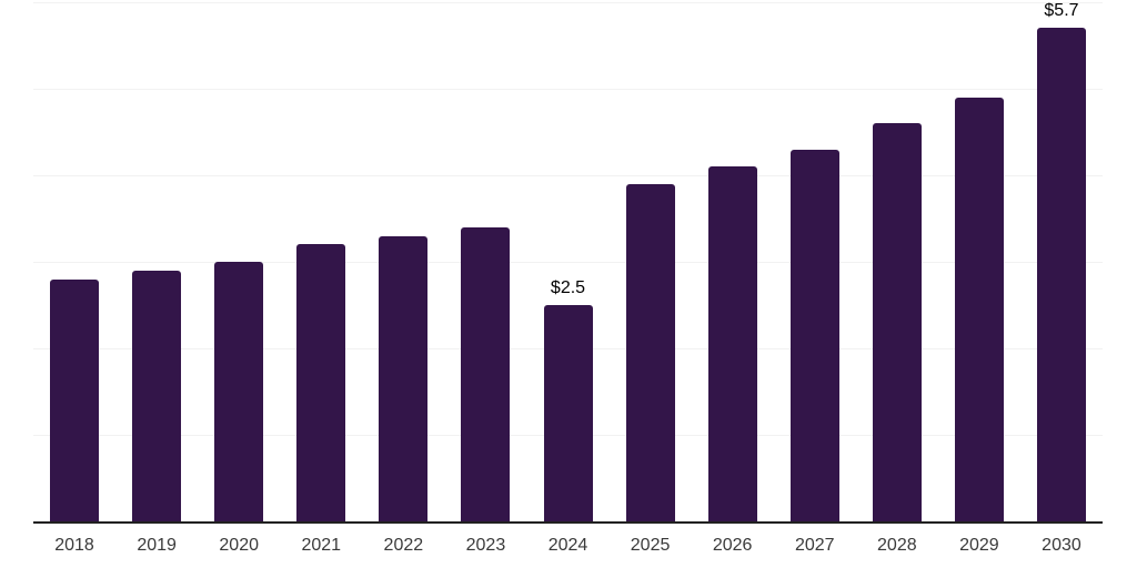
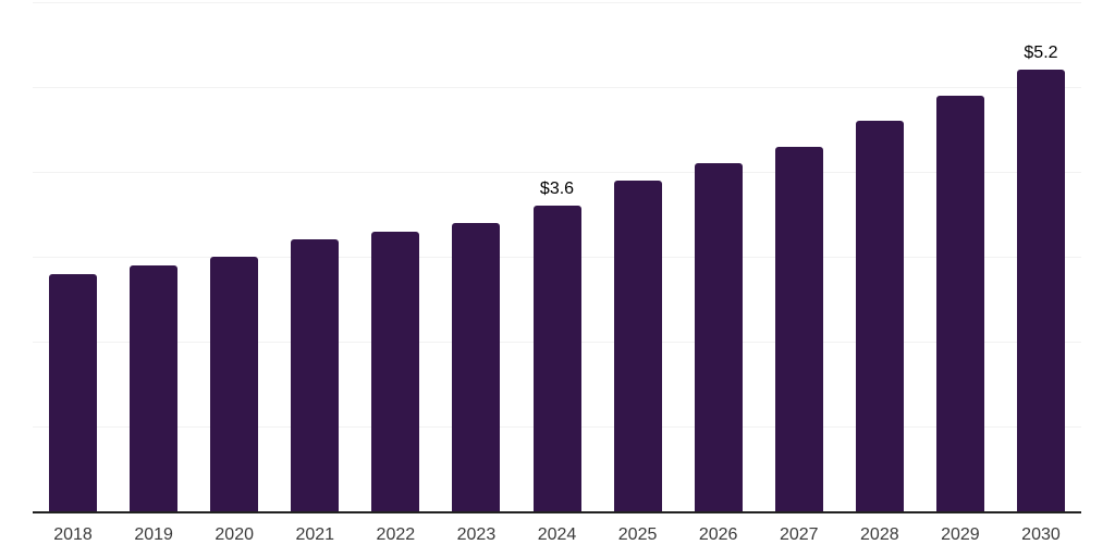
2024: $2.5 -> $3.6
2030: $5.7 -> $5.2
